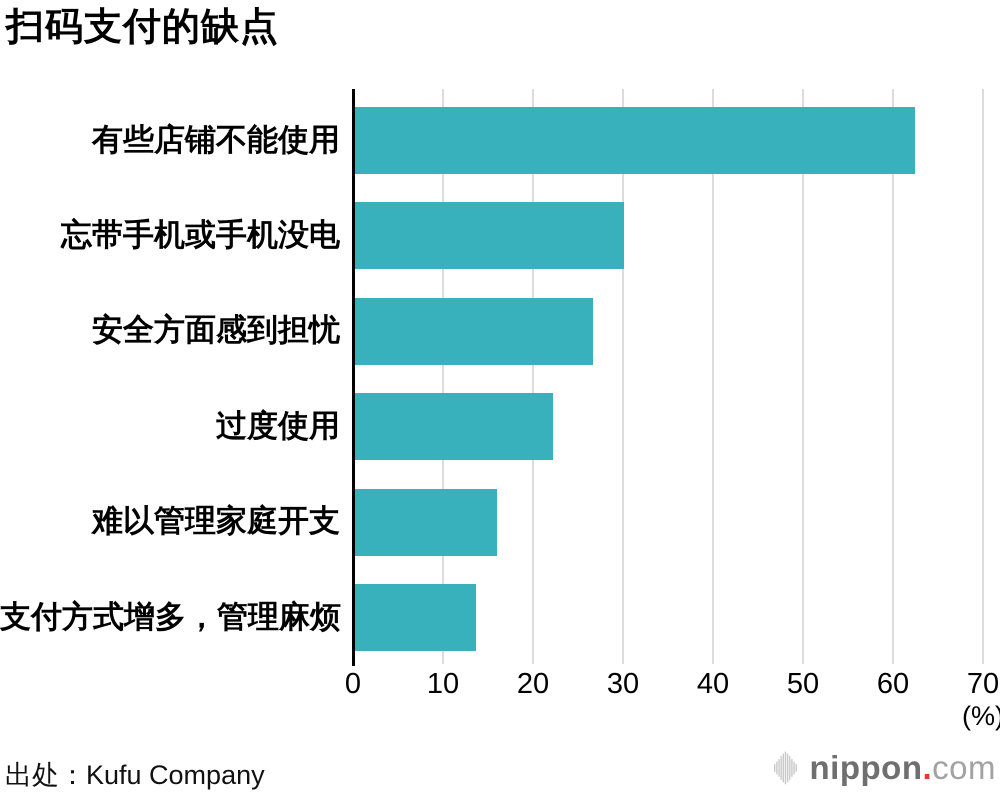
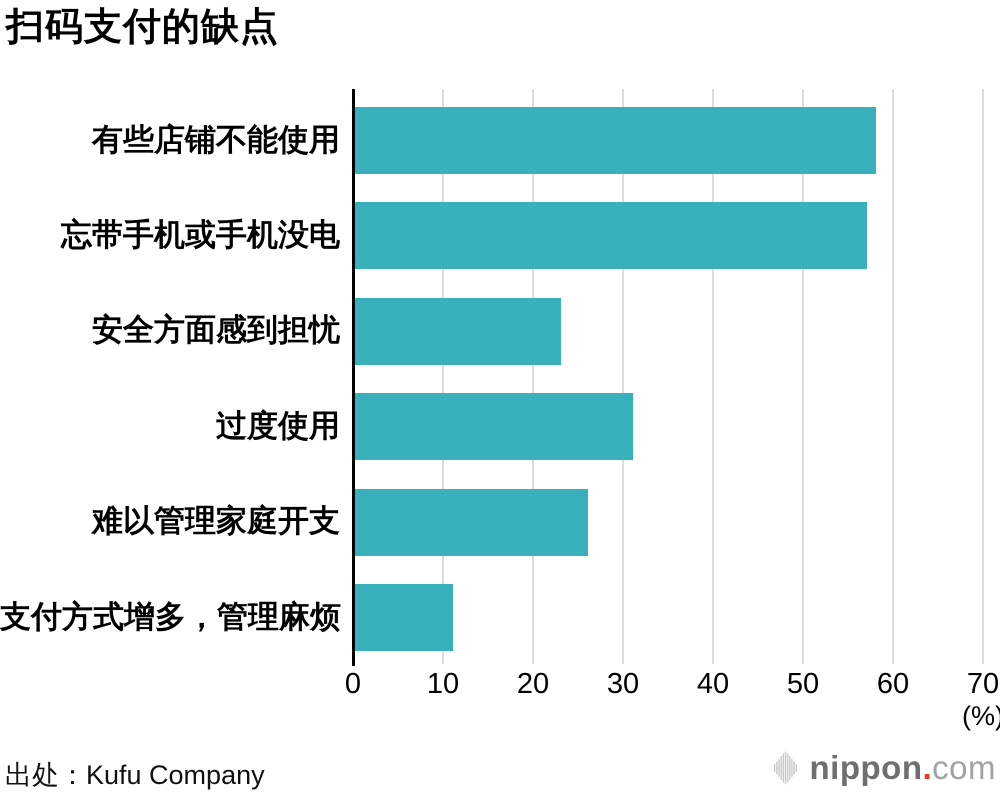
有些店铺不能使用: 62 -> 58
忘带手机或手机没电: 30 -> 57
安全方面感到担忧: 26 -> 23
过度使用: 22 -> 31
难以管理家庭开支: 16 -> 26
支付方式增多，管理麻烦: 14 -> 11
